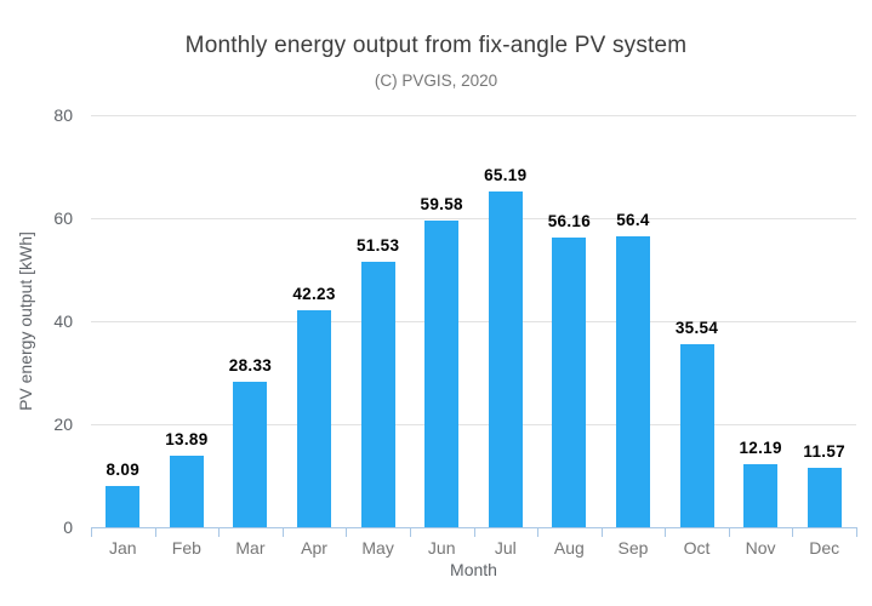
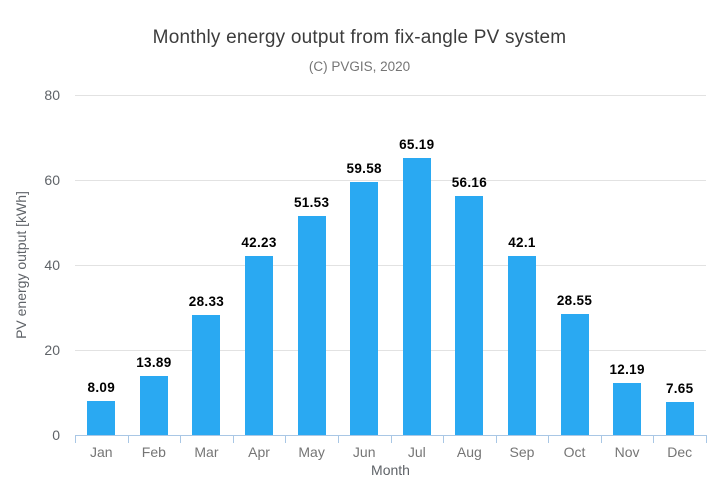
Sep: 56.4 -> 42.1
Oct: 35.54 -> 28.55
Dec: 11.57 -> 7.65
